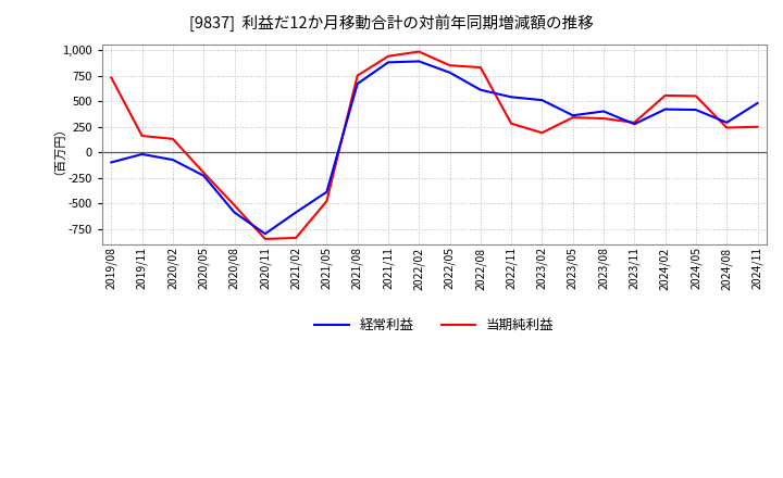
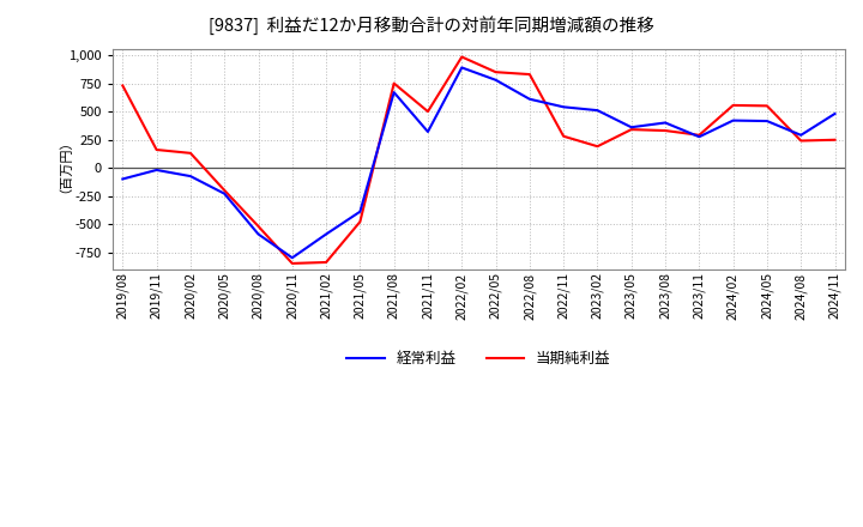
経常利益/2021/11: 880 -> 320
当期純利益/2021/11: 940 -> 500
